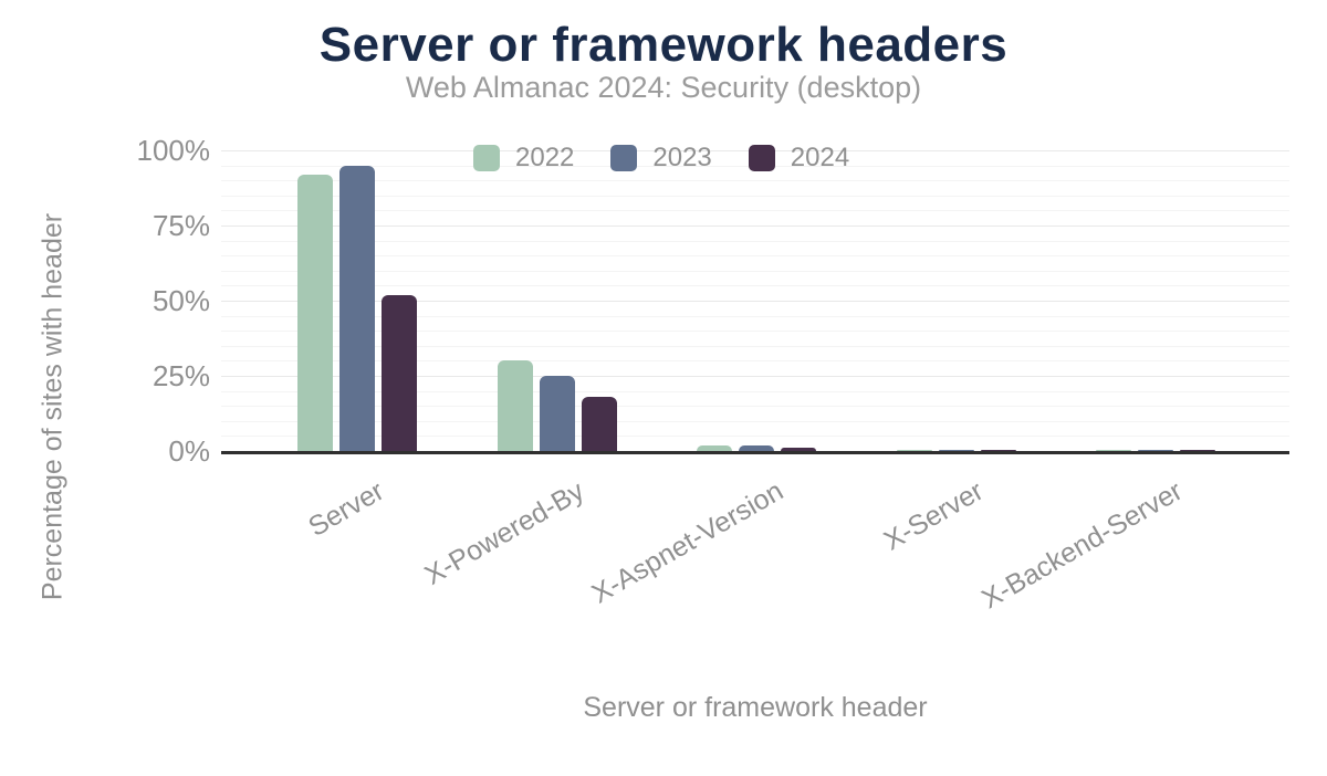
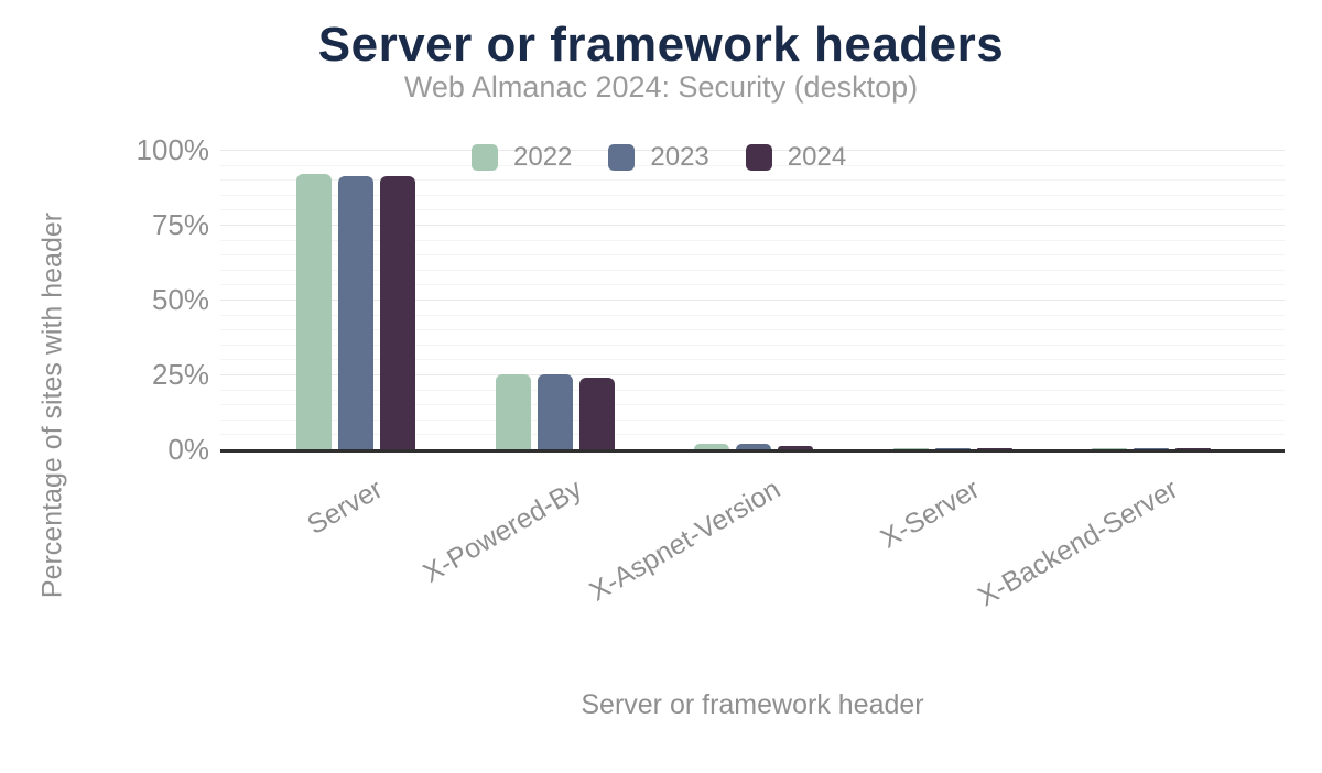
2023/Server: 95% -> 91%
2024/Server: 52% -> 91%
2022/X-Powered-By: 30% -> 25%
2024/X-Powered-By: 18% -> 24%
